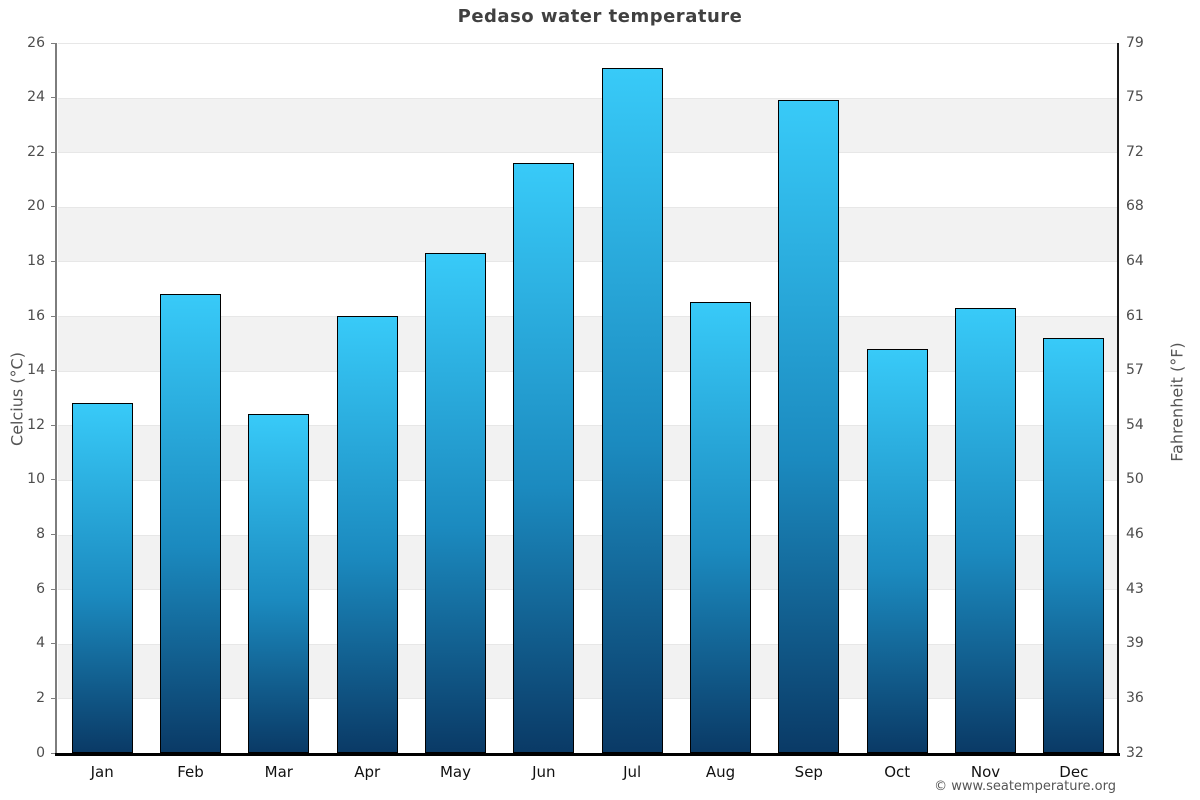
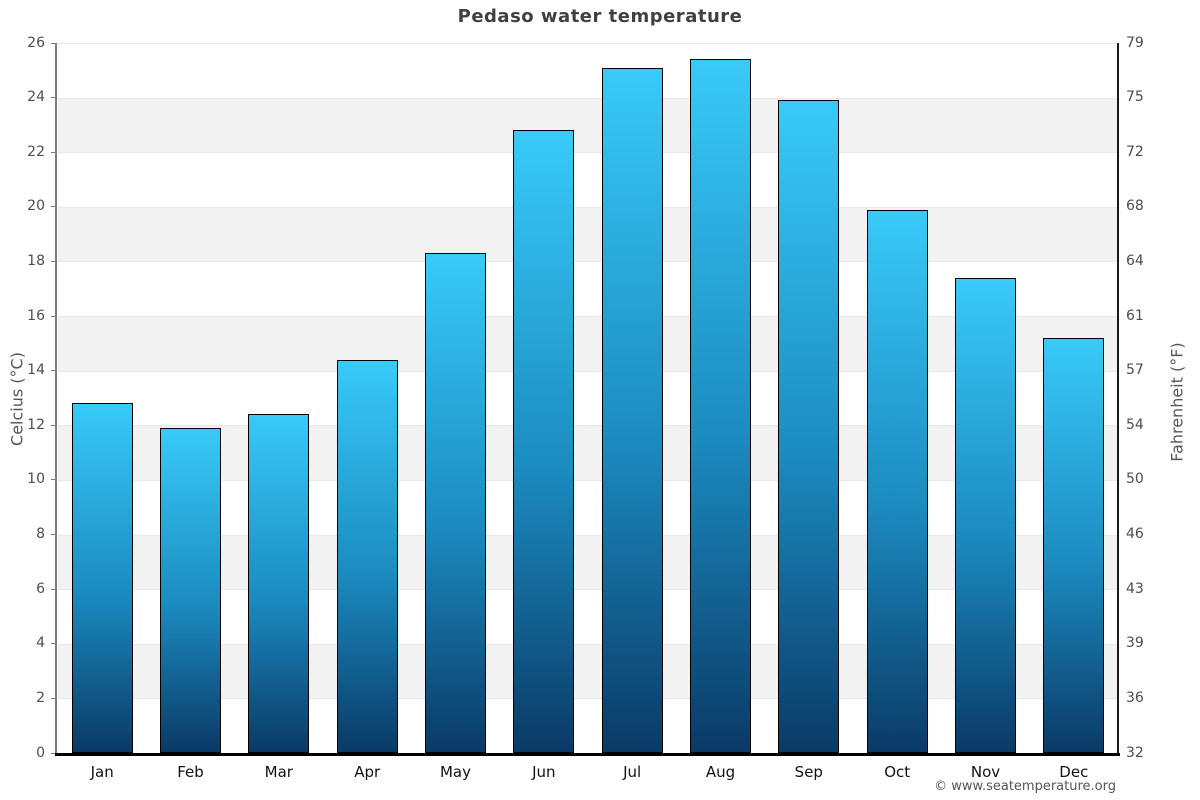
Feb: 16.8 -> 11.9
Apr: 16.0 -> 14.4
Jun: 21.6 -> 22.8
Aug: 16.5 -> 25.4
Oct: 14.8 -> 19.9
Nov: 16.3 -> 17.4
